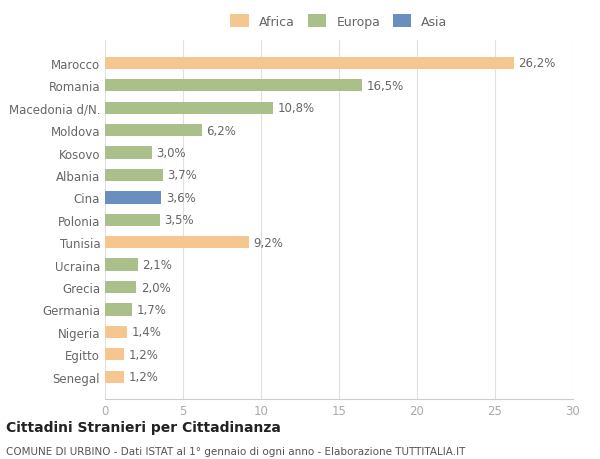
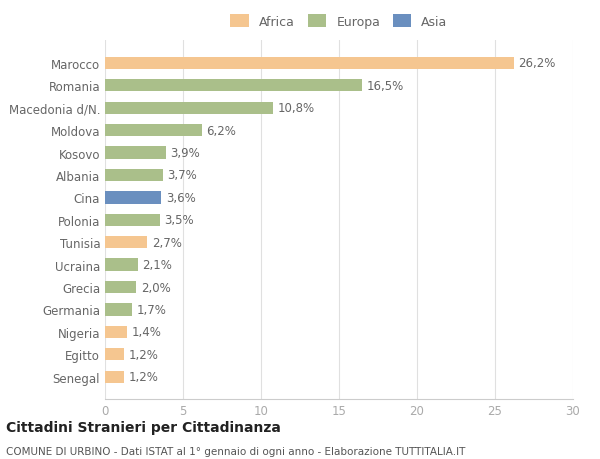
Kosovo: 3,0% -> 3,9%
Tunisia: 9,2% -> 2,7%
